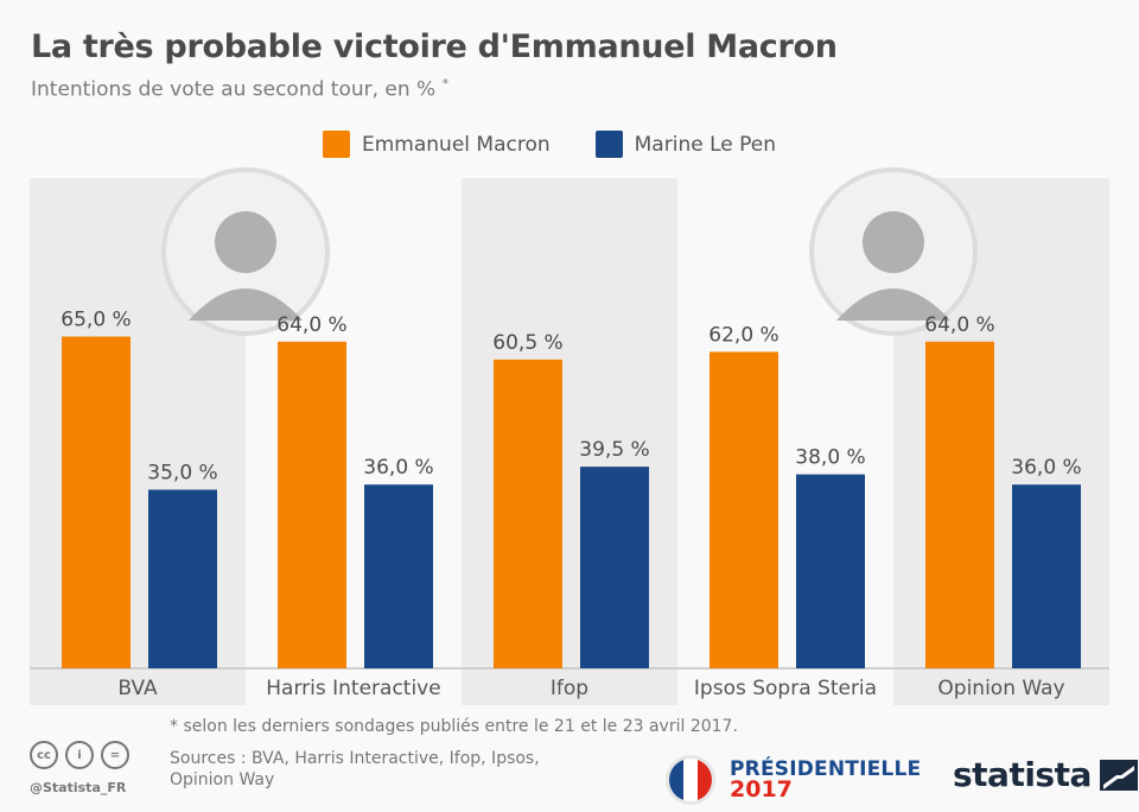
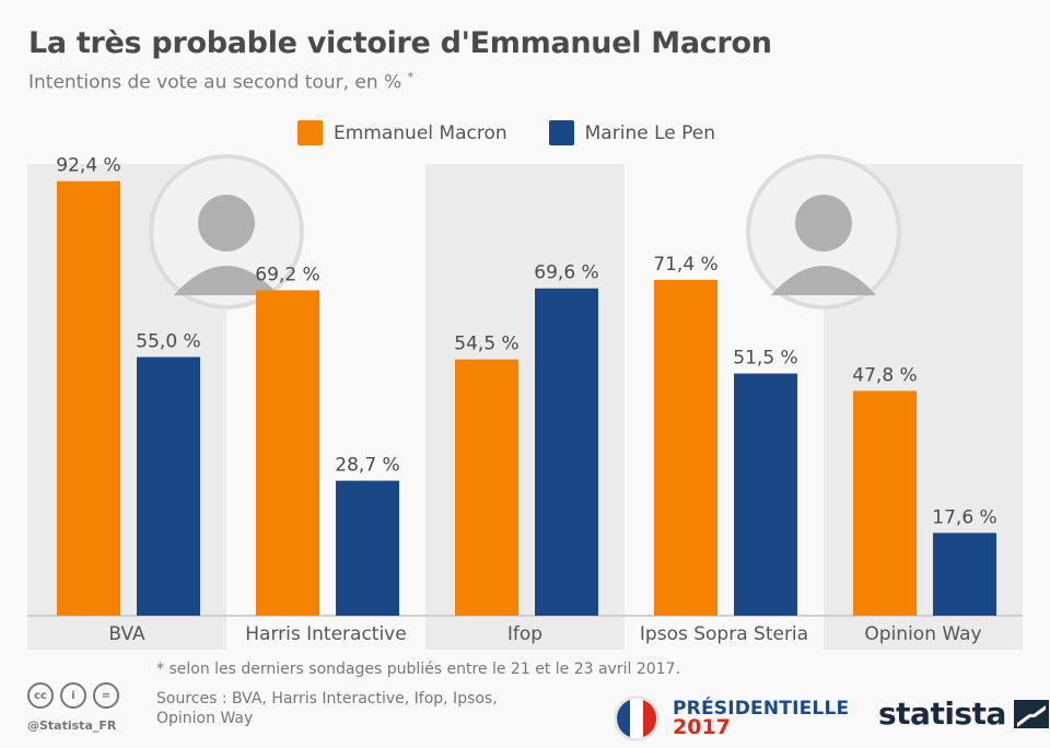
Emmanuel Macron/BVA: 65,0 -> 92,4
Marine Le Pen/BVA: 35,0 -> 55,0
Emmanuel Macron/Harris Interactive: 64,0 -> 69,2
Marine Le Pen/Harris Interactive: 36,0 -> 28,7
Emmanuel Macron/Ifop: 60,5 -> 54,5
Marine Le Pen/Ifop: 39,5 -> 69,6
Emmanuel Macron/Ipsos Sopra Steria: 62,0 -> 71,4
Marine Le Pen/Ipsos Sopra Steria: 38,0 -> 51,5
Emmanuel Macron/Opinion Way: 64,0 -> 47,8
Marine Le Pen/Opinion Way: 36,0 -> 17,6
